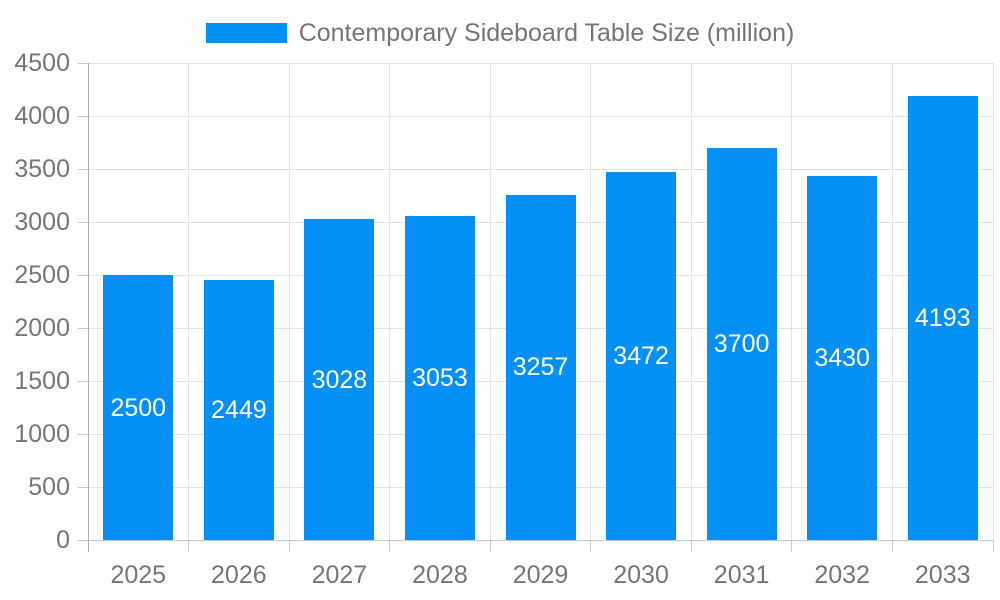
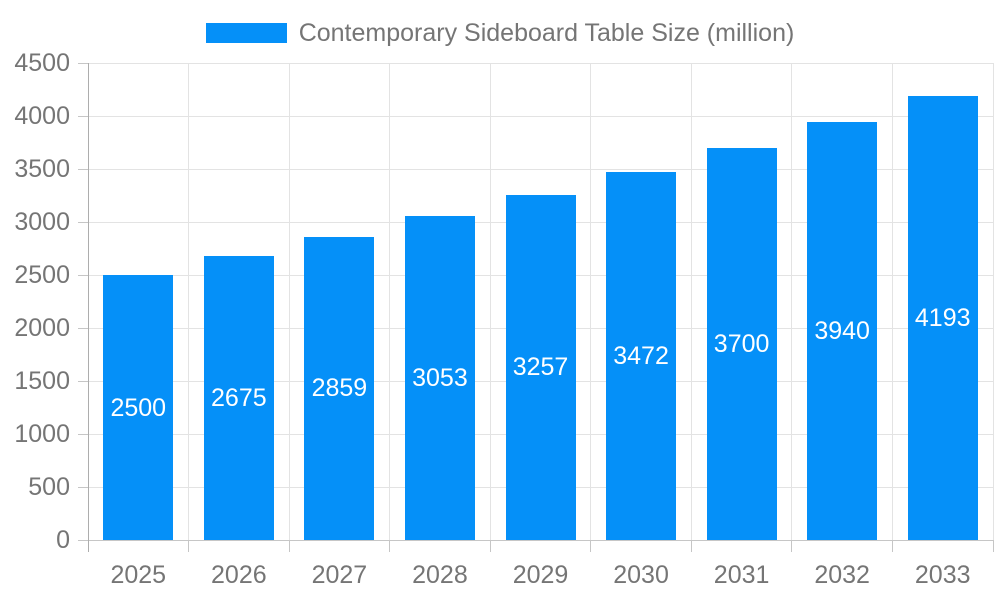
2026: 2449 -> 2675
2027: 3028 -> 2859
2032: 3430 -> 3940
